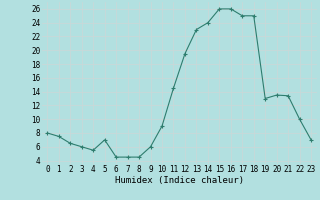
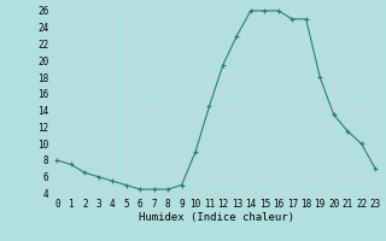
5: 7.0 -> 5.0
9: 6.0 -> 5.0
14: 24.0 -> 26.0
19: 13.0 -> 18.0
21: 13.4 -> 11.5
